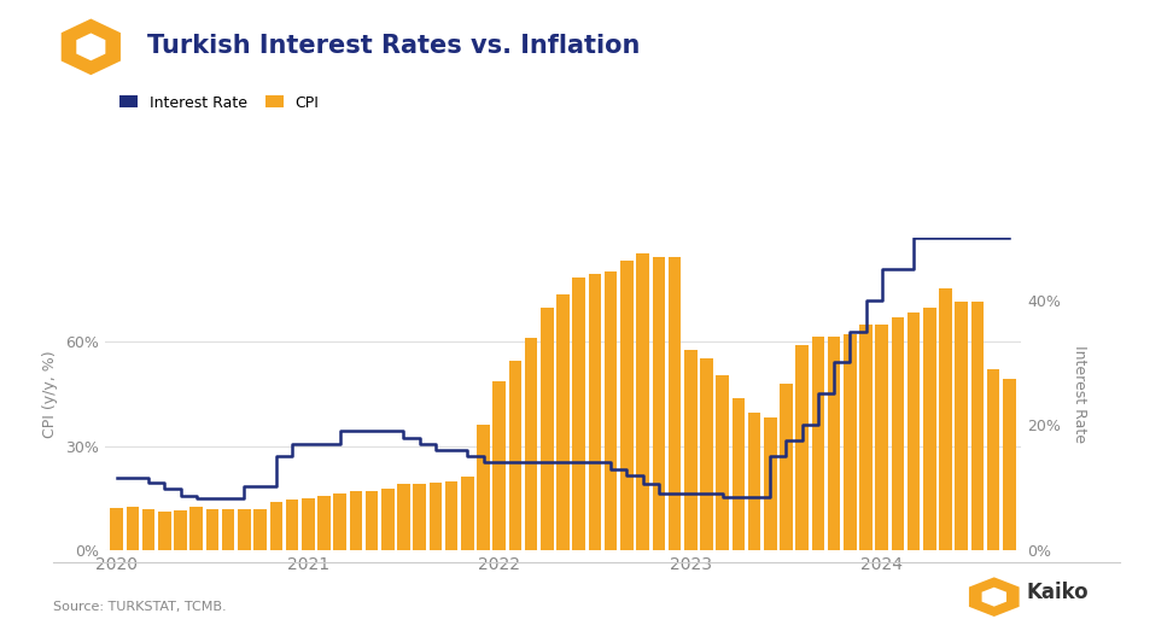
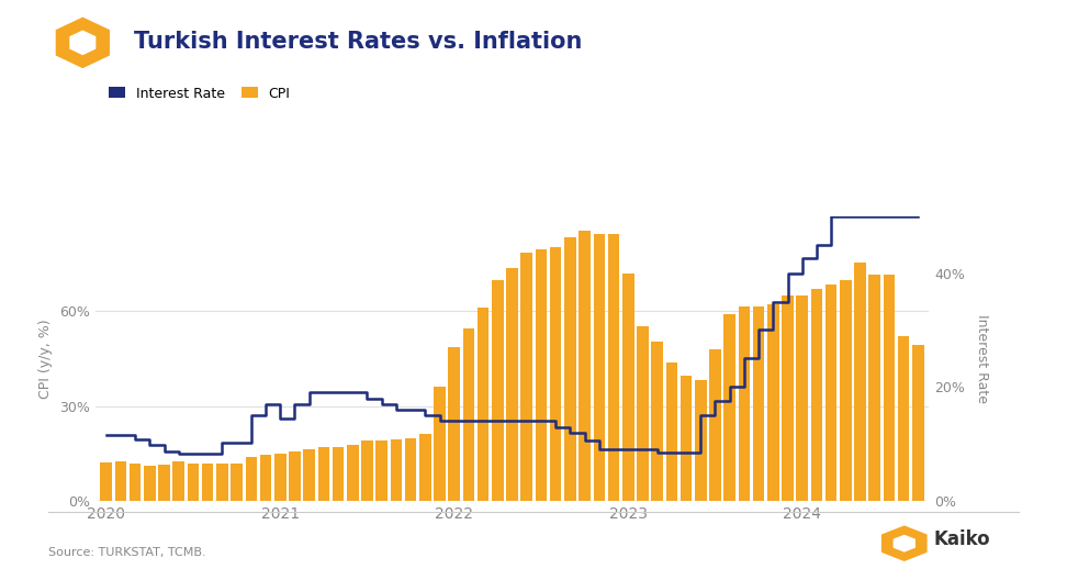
Interest Rate/2021: 17.0% -> 14.4%
CPI/2023: 57.7% -> 72.0%
Interest Rate/2024: 45.0% -> 42.6%
